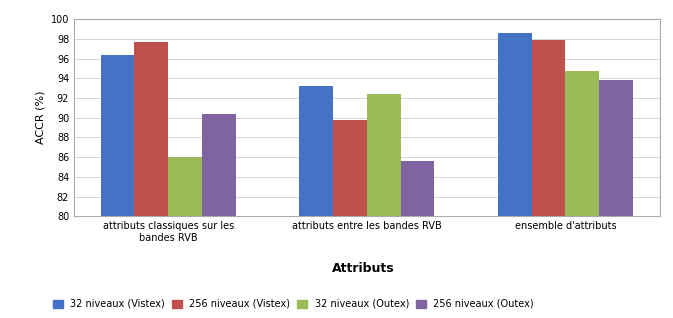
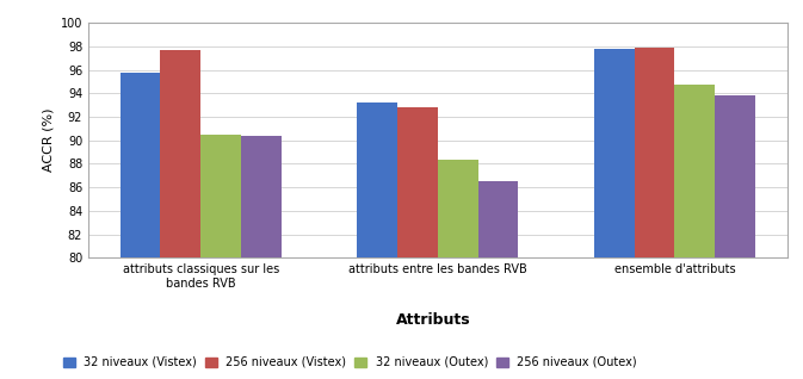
32 niveaux (Vistex)/attributs classiques sur les bandes RVB: 96.4 -> 95.7
32 niveaux (Outex)/attributs classiques sur les bandes RVB: 86.0 -> 90.5
256 niveaux (Vistex)/attributs entre les bandes RVB: 89.8 -> 92.8
32 niveaux (Outex)/attributs entre les bandes RVB: 92.4 -> 88.3
256 niveaux (Outex)/attributs entre les bandes RVB: 85.6 -> 86.5
32 niveaux (Vistex)/ensemble d'attributs: 98.6 -> 97.8
